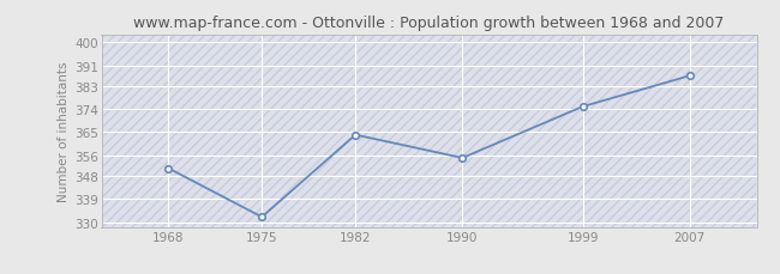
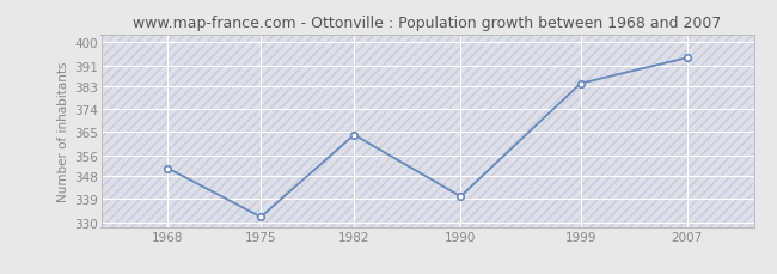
1990: 355 -> 340
1999: 375 -> 384
2007: 387 -> 394
